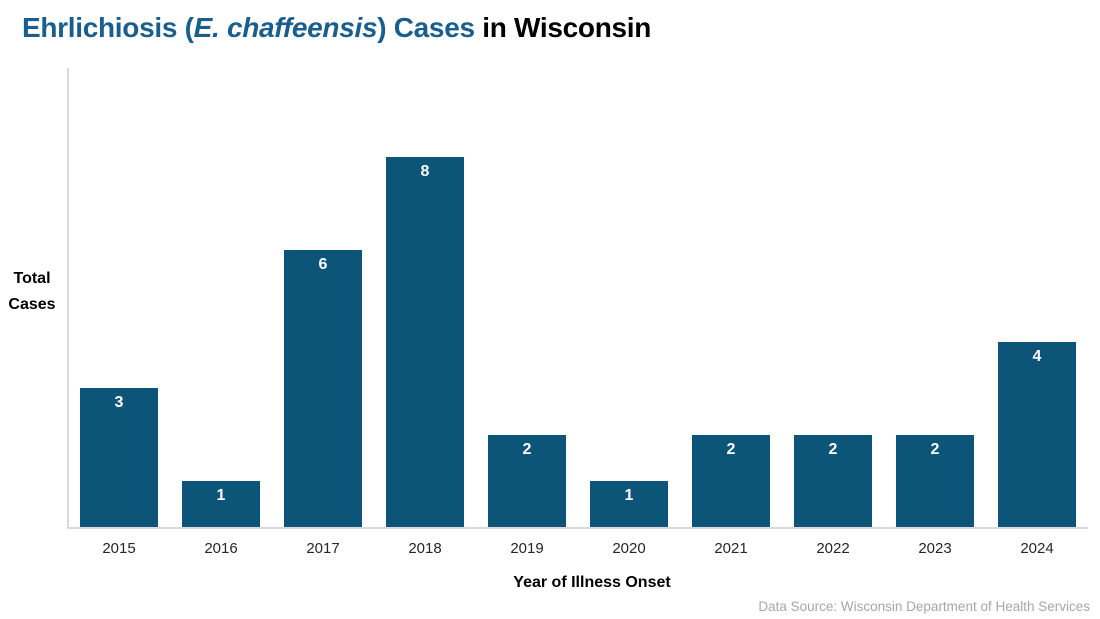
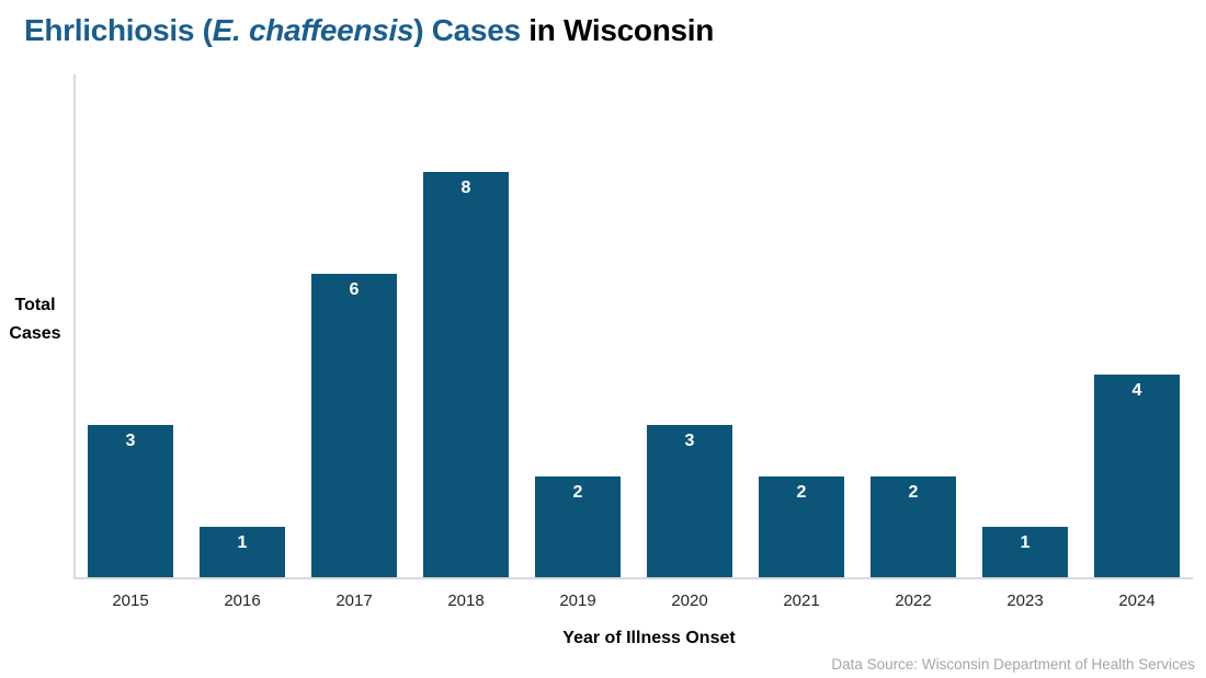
2020: 1 -> 3
2023: 2 -> 1
